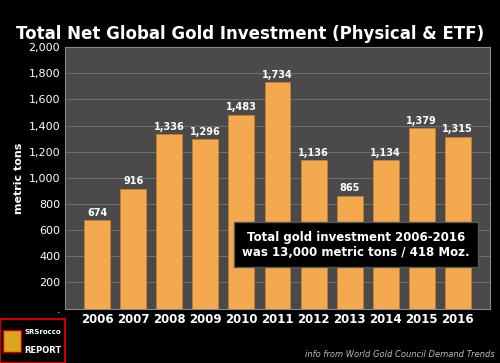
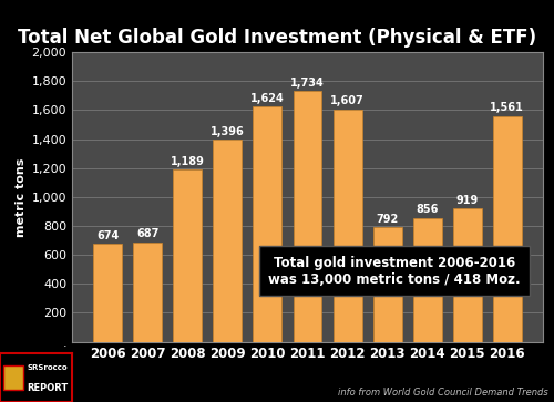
2007: 916 -> 687
2008: 1,336 -> 1,189
2009: 1,296 -> 1,396
2010: 1,483 -> 1,624
2012: 1,136 -> 1,607
2013: 865 -> 792
2014: 1,134 -> 856
2015: 1,379 -> 919
2016: 1,315 -> 1,561
